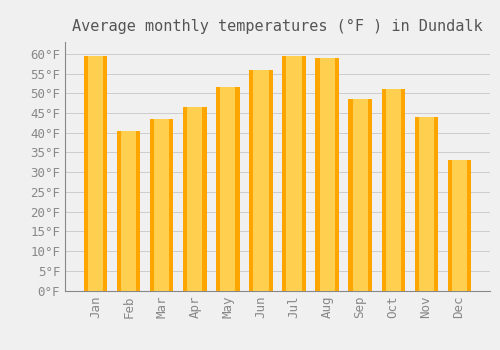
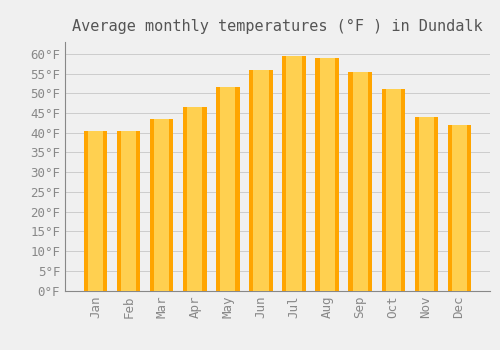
Jan: 59.5°F -> 40.5°F
Sep: 48.5°F -> 55.5°F
Dec: 33.0°F -> 42.0°F
